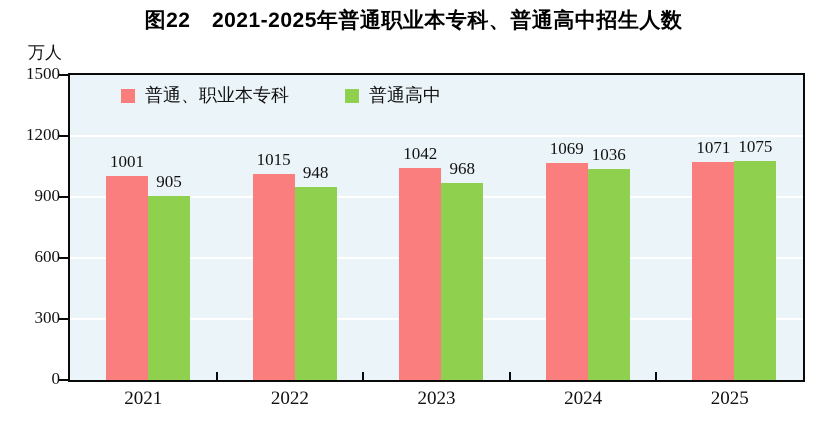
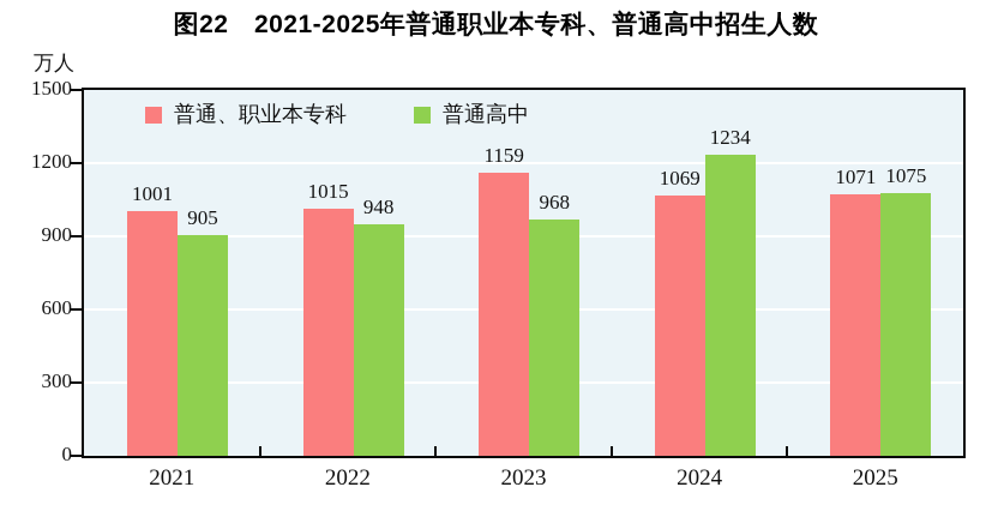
普通、职业本专科/2023: 1042 -> 1159
普通高中/2024: 1036 -> 1234
